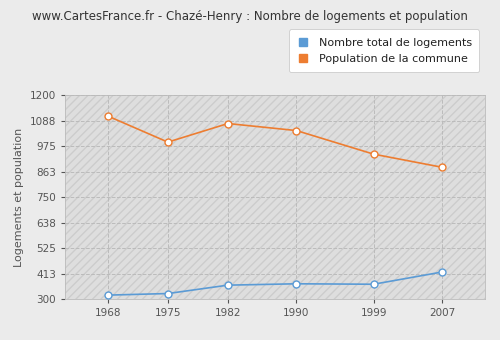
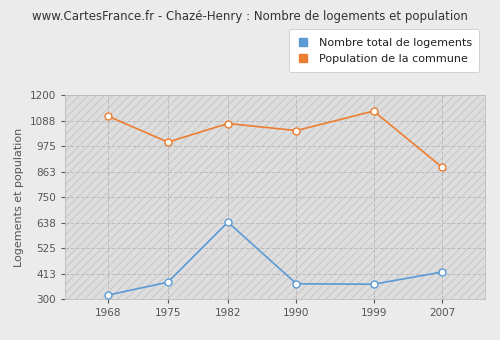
Nombre total de logements/1975: 325 -> 375
Nombre total de logements/1982: 362 -> 640
Population de la commune/1999: 940 -> 1130
